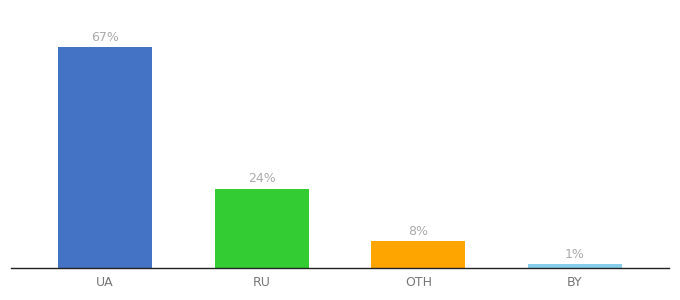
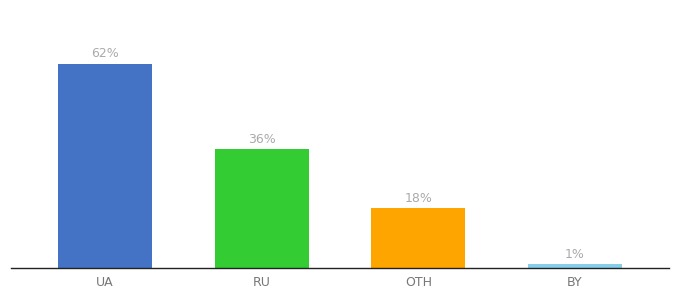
UA: 67% -> 62%
RU: 24% -> 36%
OTH: 8% -> 18%
